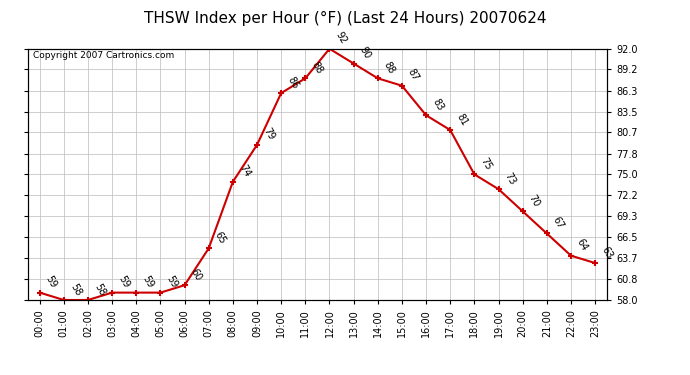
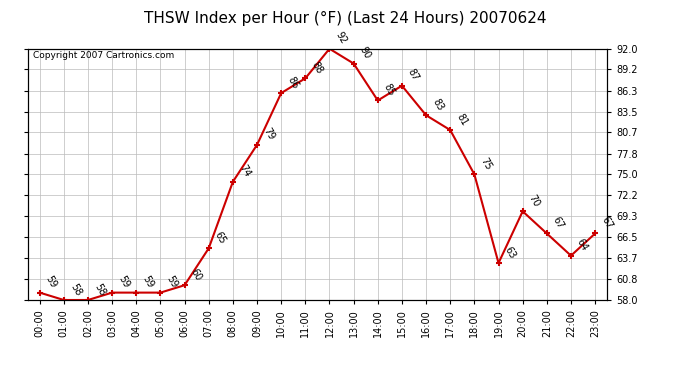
14:00: 88 -> 85
19:00: 73 -> 63
23:00: 63 -> 67
